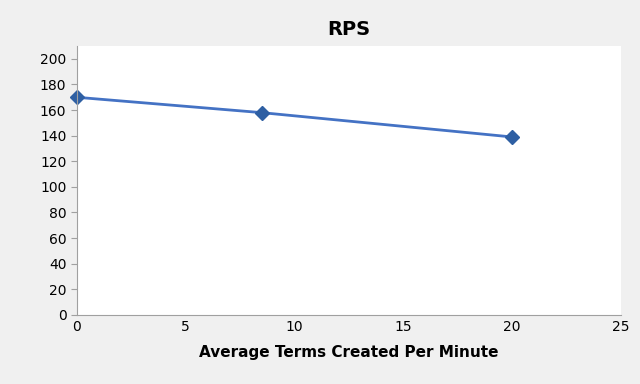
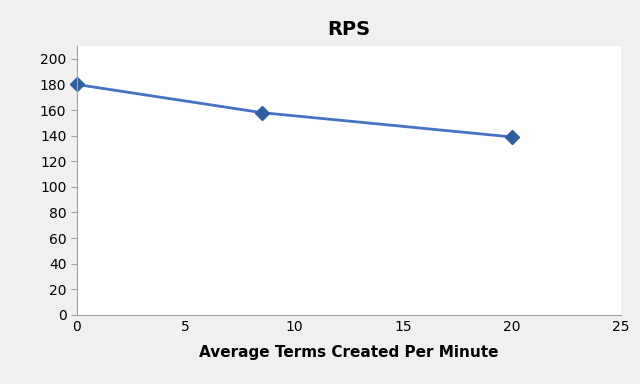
0: 170 -> 180
